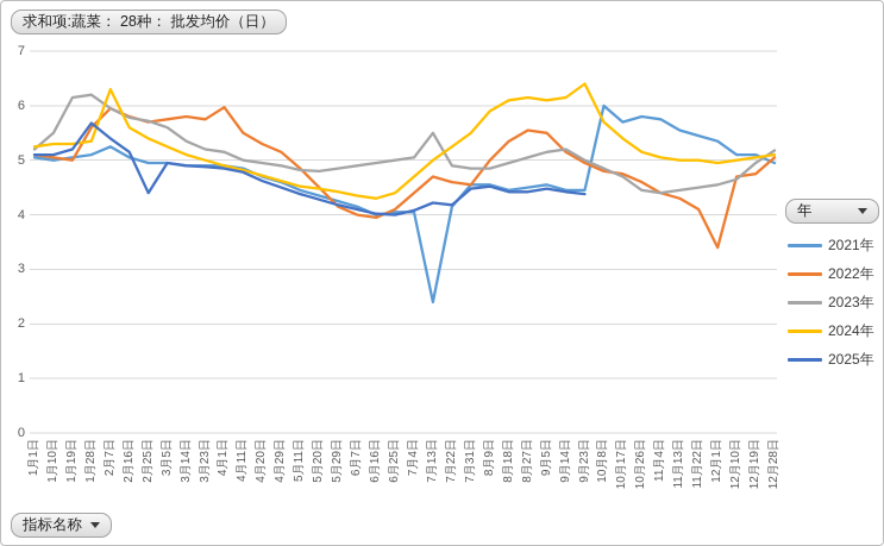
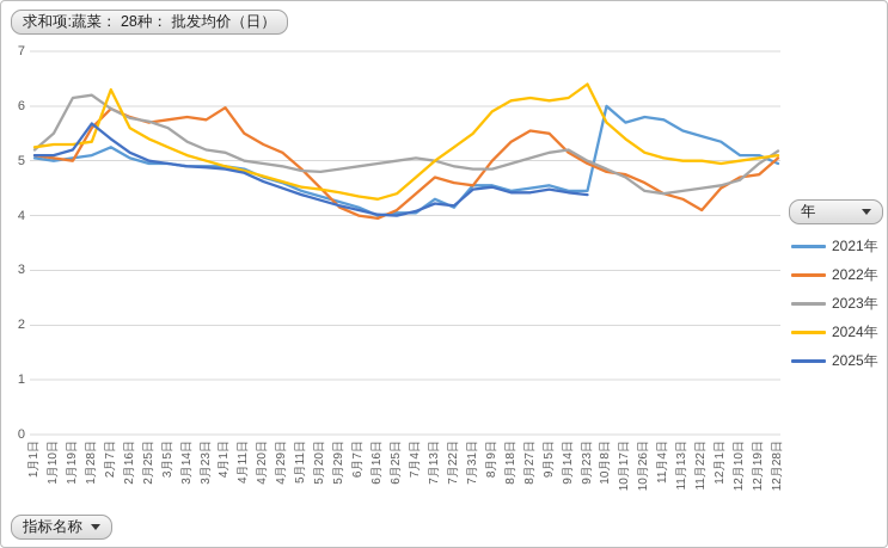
2025年/2月25日: 4.4 -> 5.0
2021年/7月13日: 2.4 -> 4.3
2023年/7月13日: 5.5 -> 5.0
2022年/12月1日: 3.4 -> 4.5
